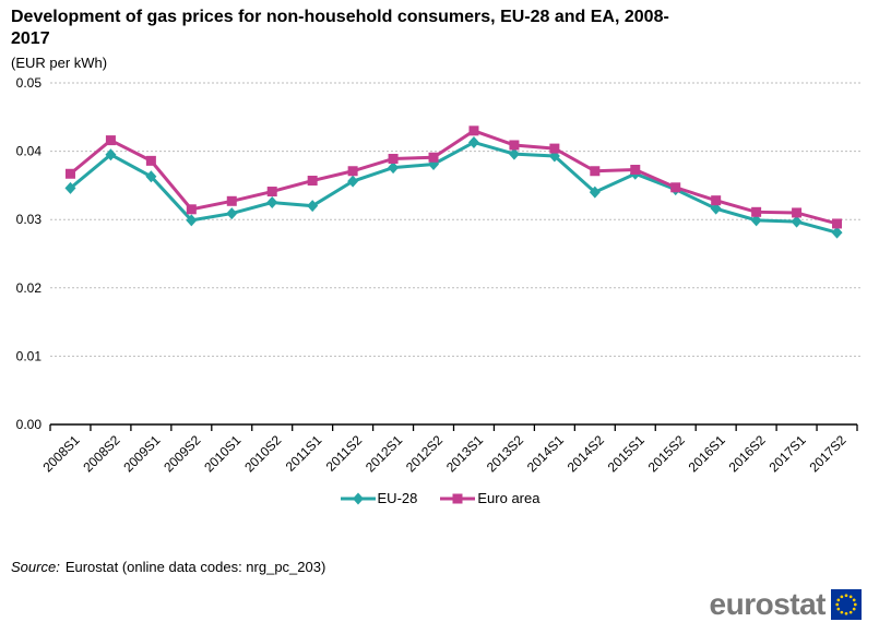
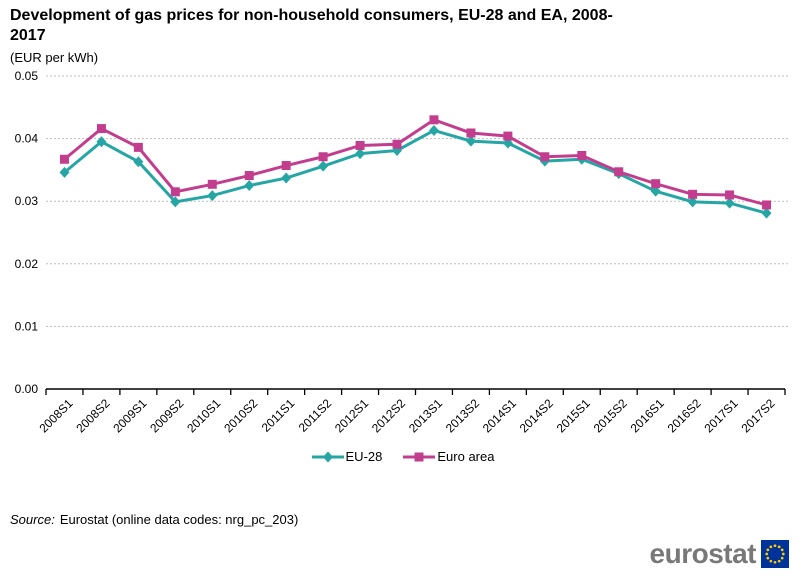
EU-28/2011S1: 0.032 -> 0.034
EU-28/2014S2: 0.034 -> 0.036
